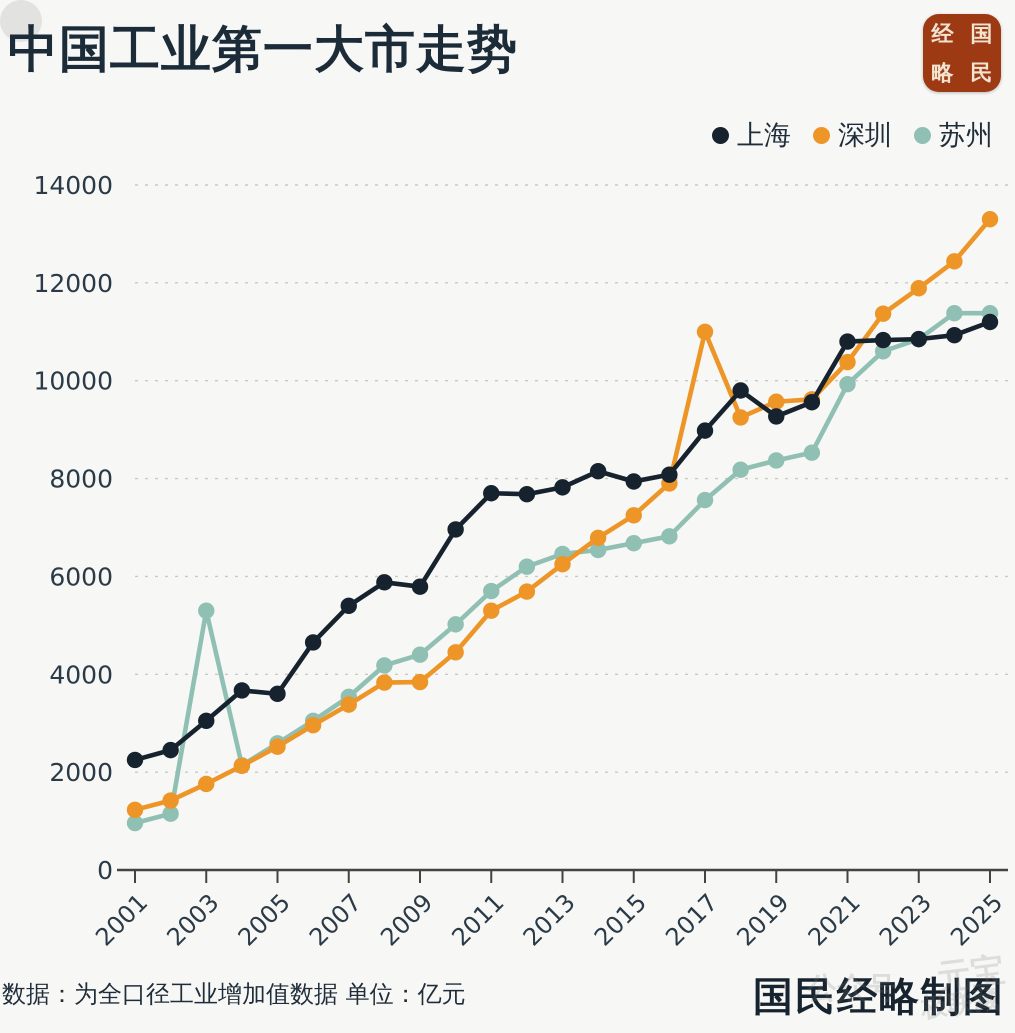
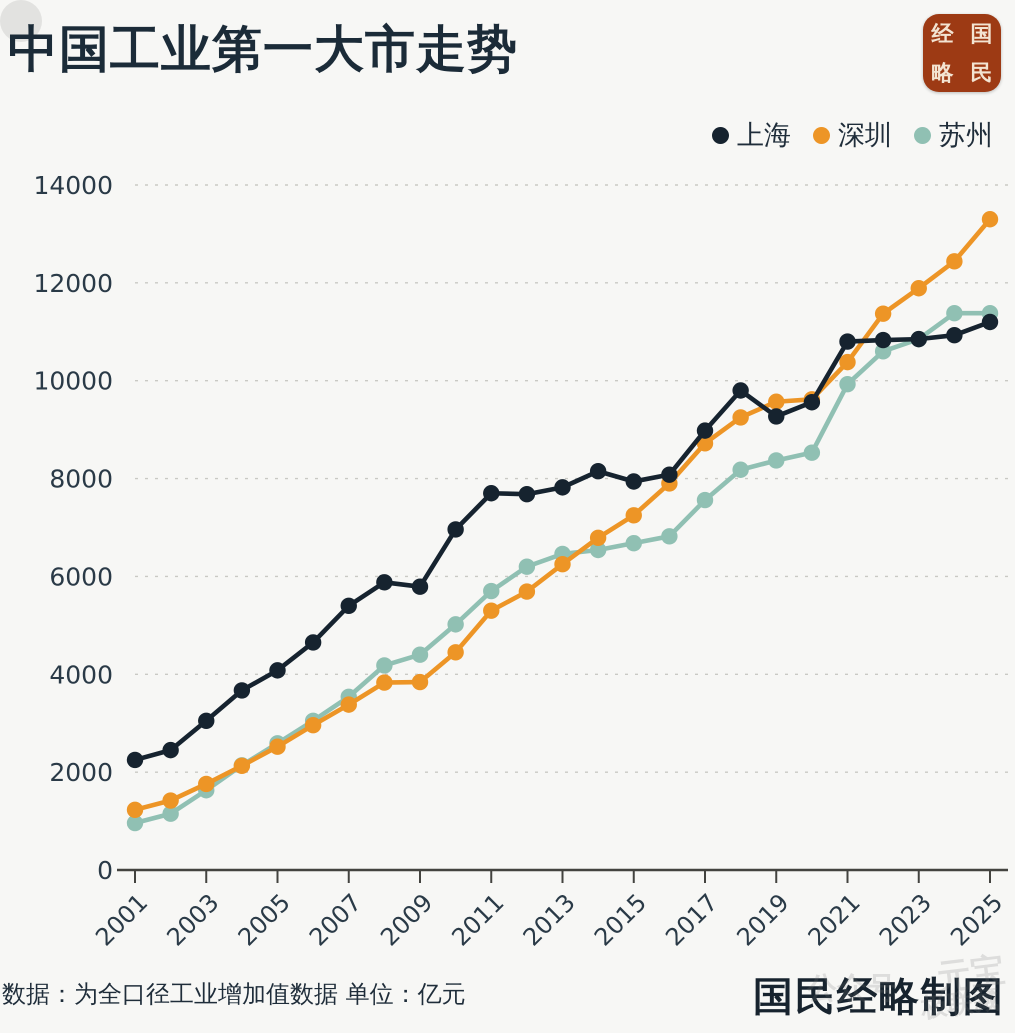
苏州/2003: 5300 -> 1600
上海/2005: 3600 -> 4100
深圳/2017: 11000 -> 8700
